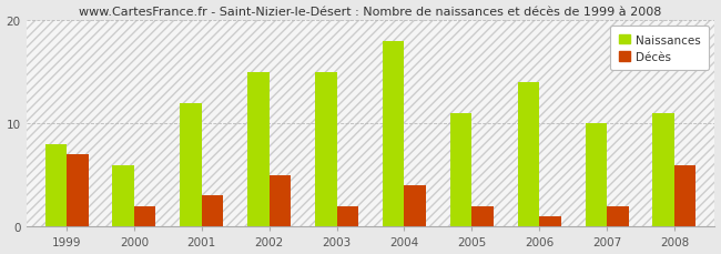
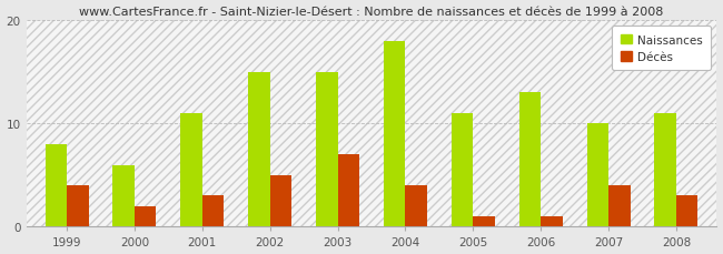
Décès/1999: 7 -> 4
Naissances/2001: 12 -> 11
Décès/2003: 2 -> 7
Décès/2005: 2 -> 1
Naissances/2006: 14 -> 13
Décès/2007: 2 -> 4
Décès/2008: 6 -> 3
